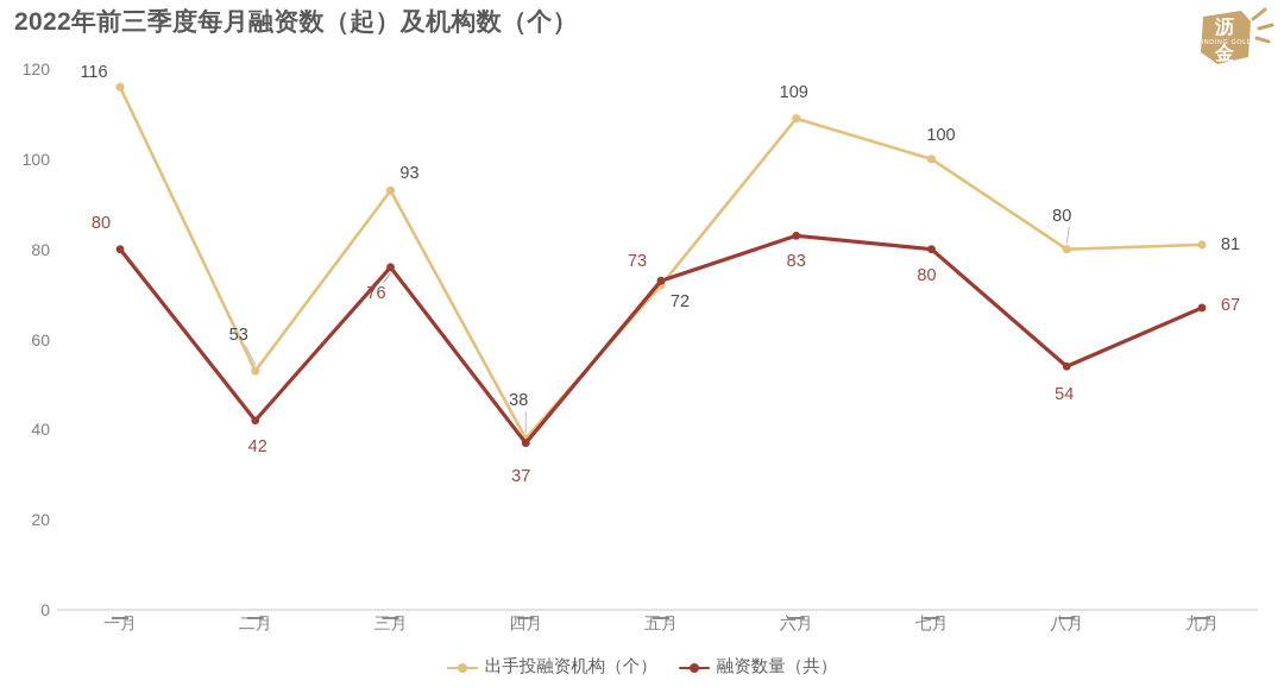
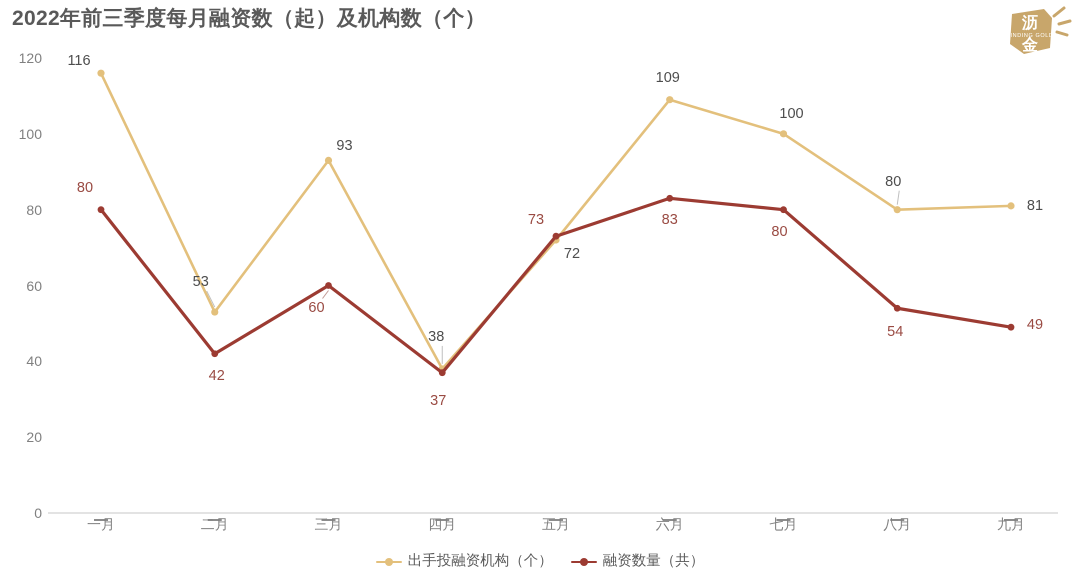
融资数量（共）/三月: 76 -> 60
融资数量（共）/九月: 67 -> 49
